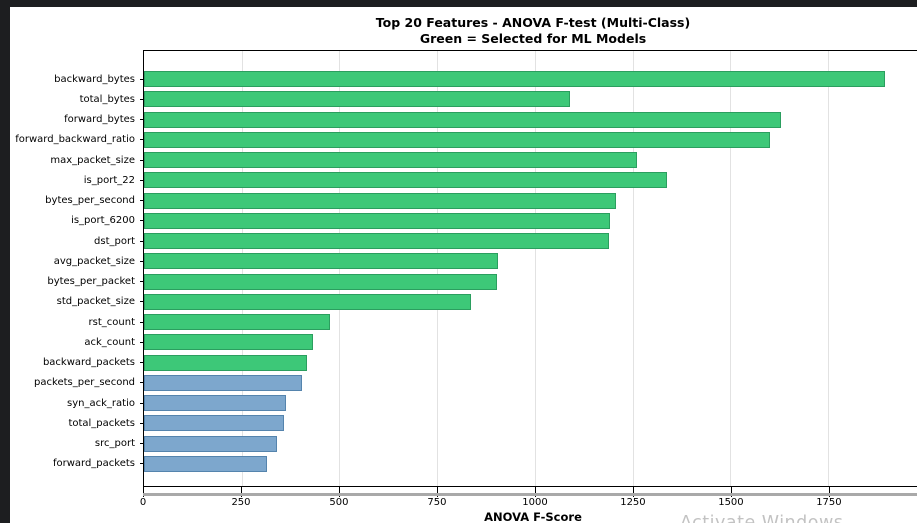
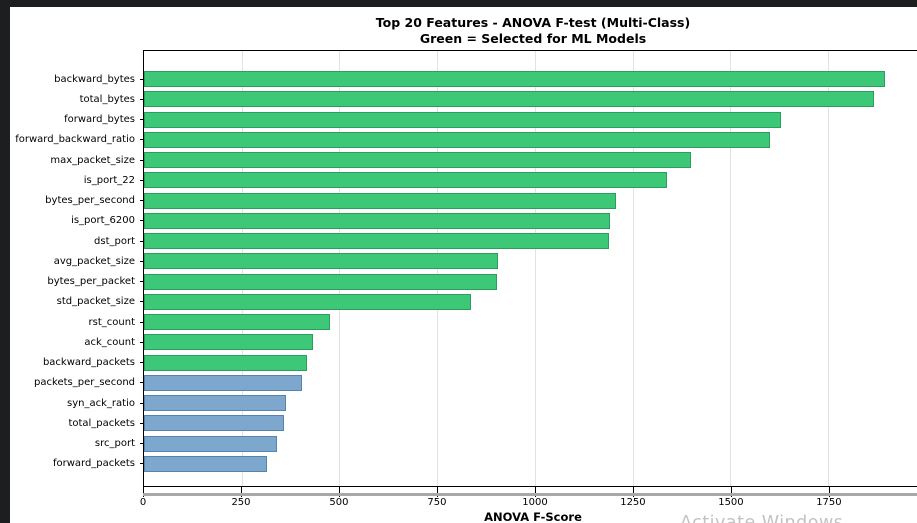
total_bytes: 1090 -> 1870
max_packet_size: 1260 -> 1400
